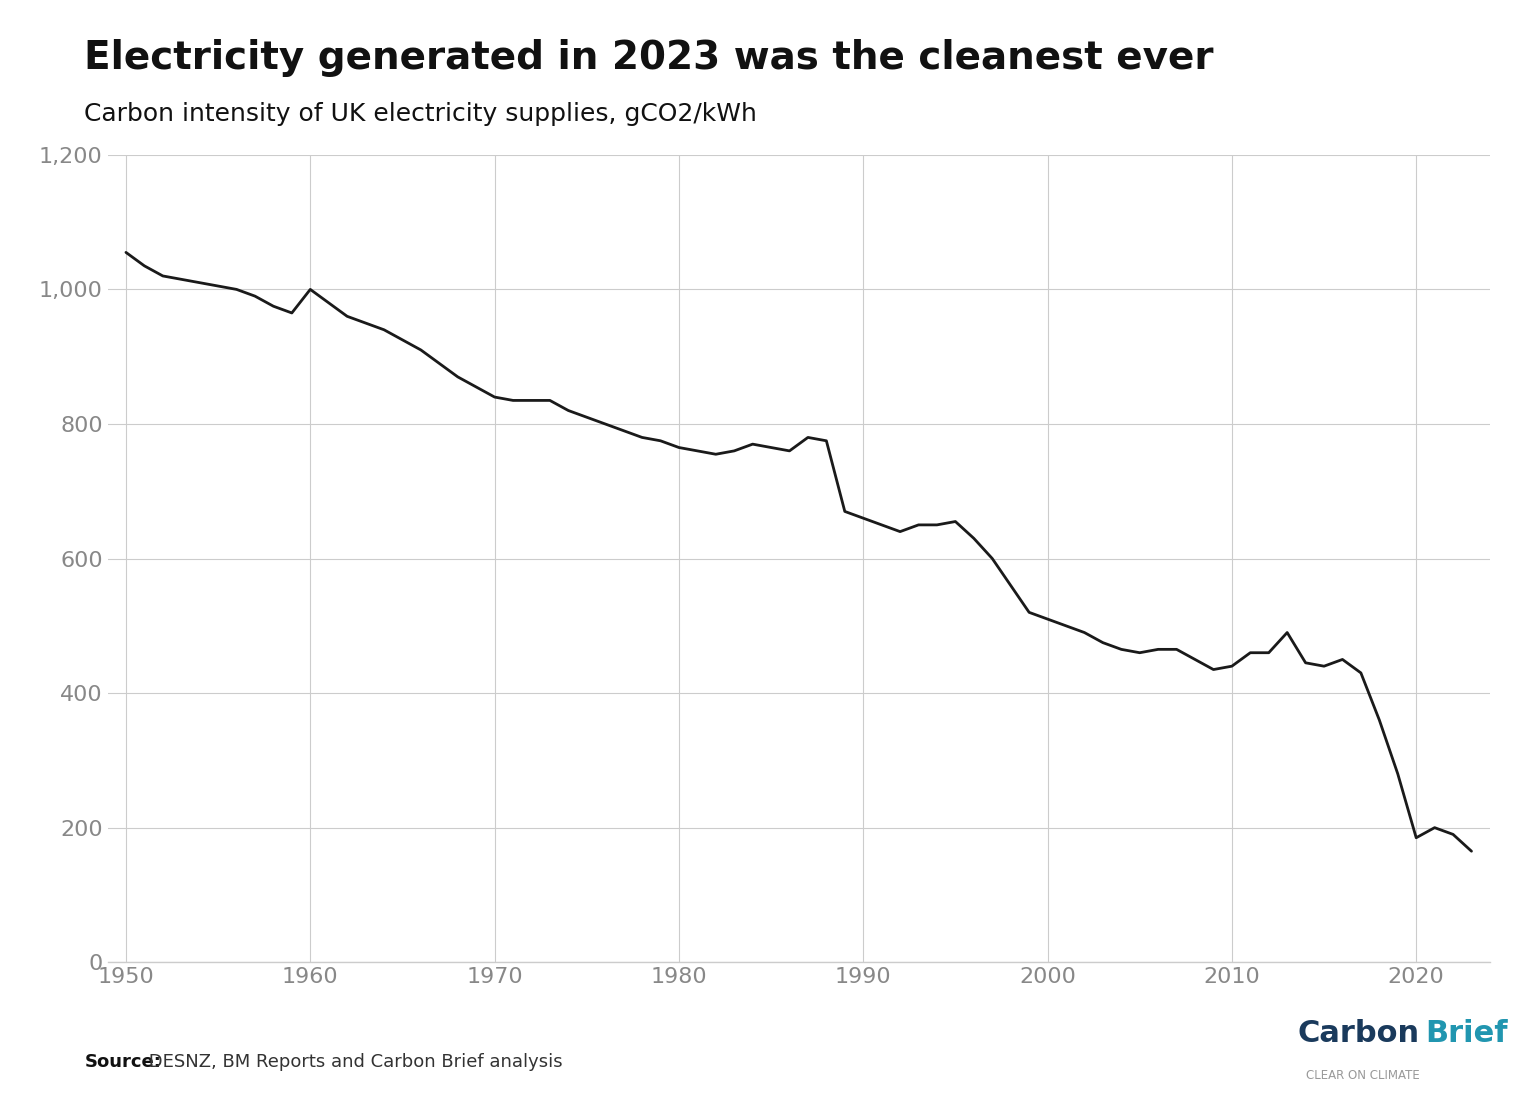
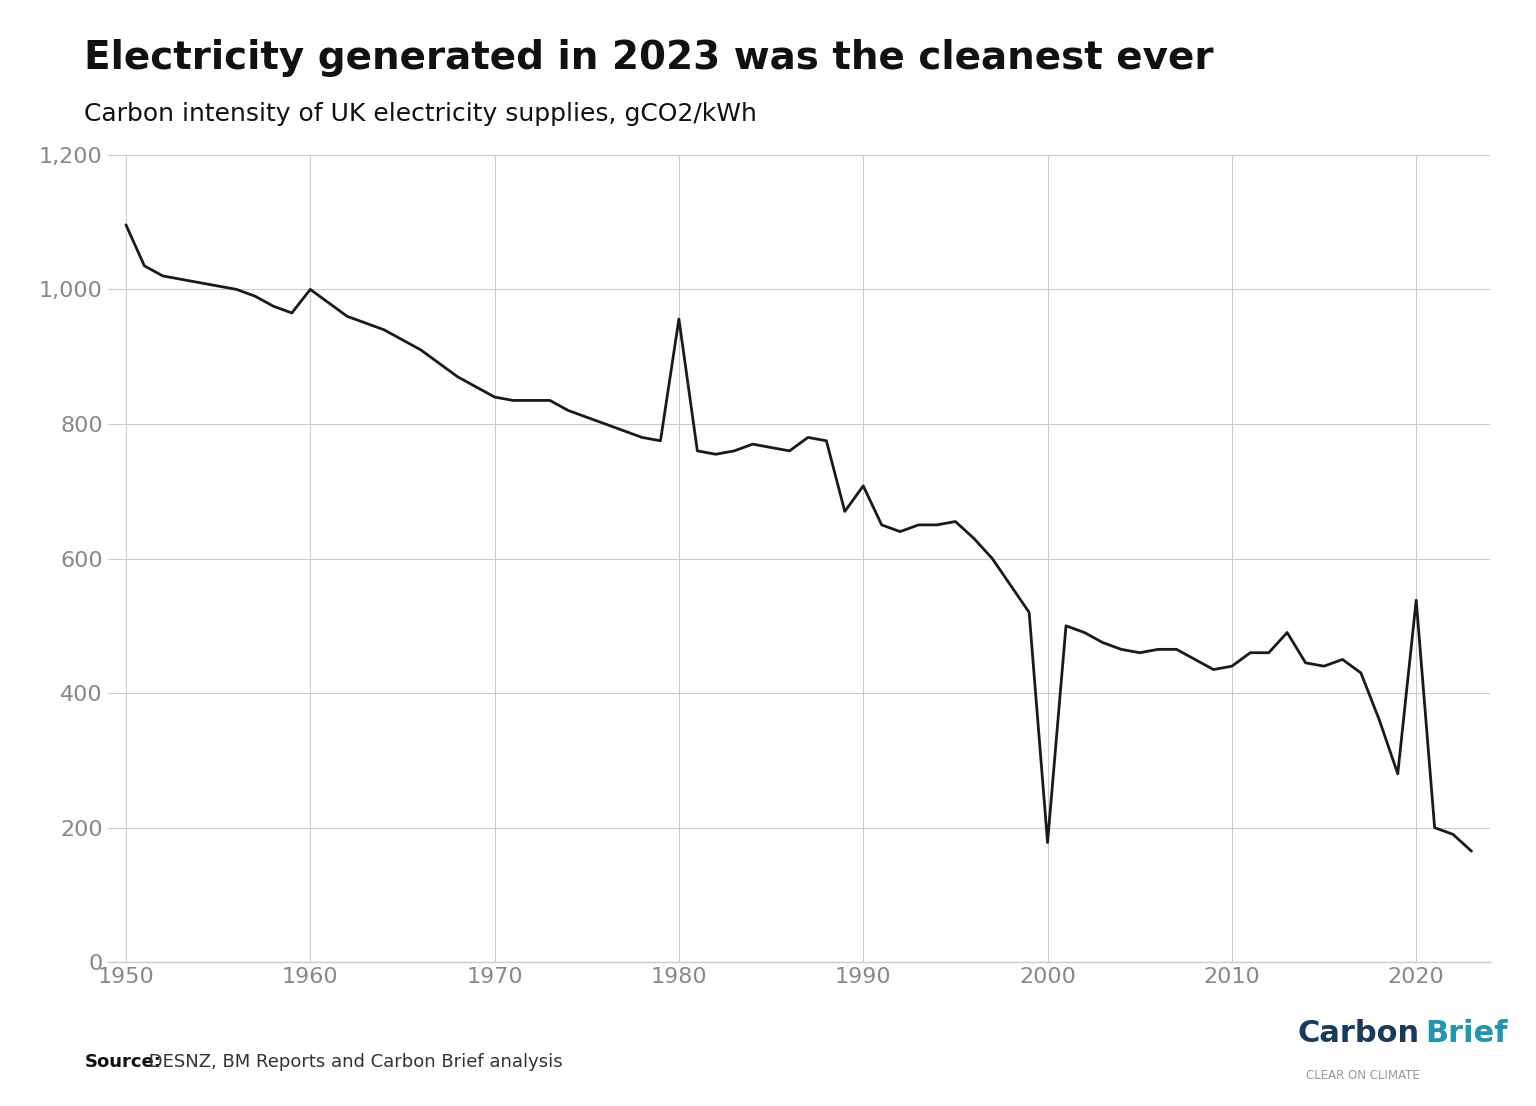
1950: 1,055 -> 1,096
1980: 765 -> 956
1990: 660 -> 708
2000: 510 -> 178
2020: 185 -> 538
